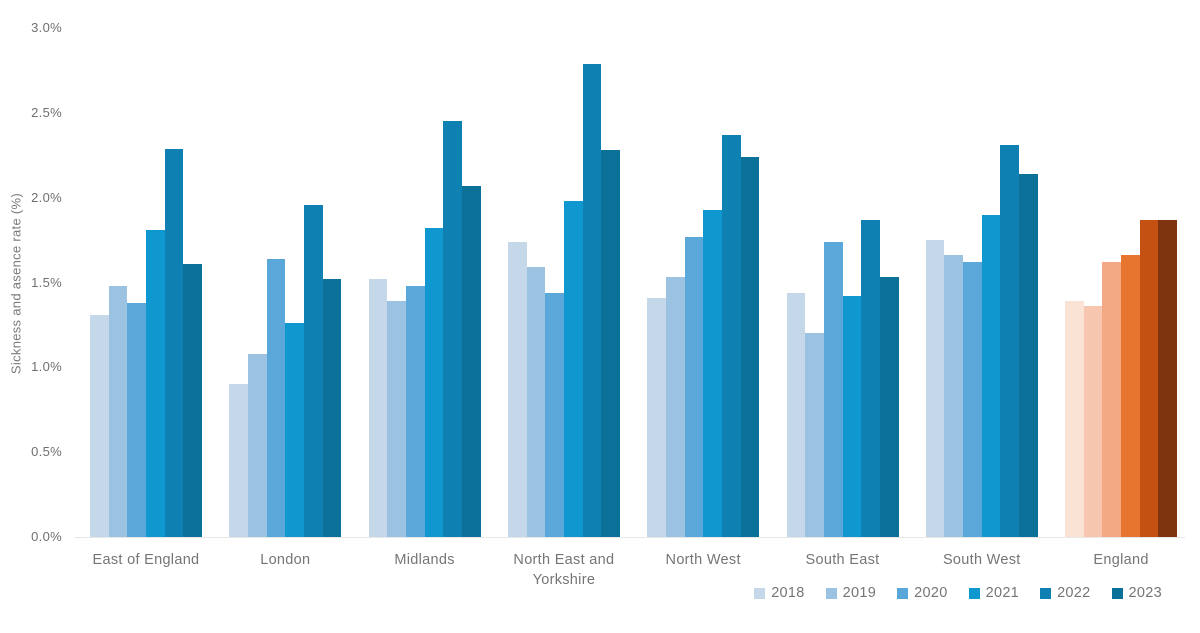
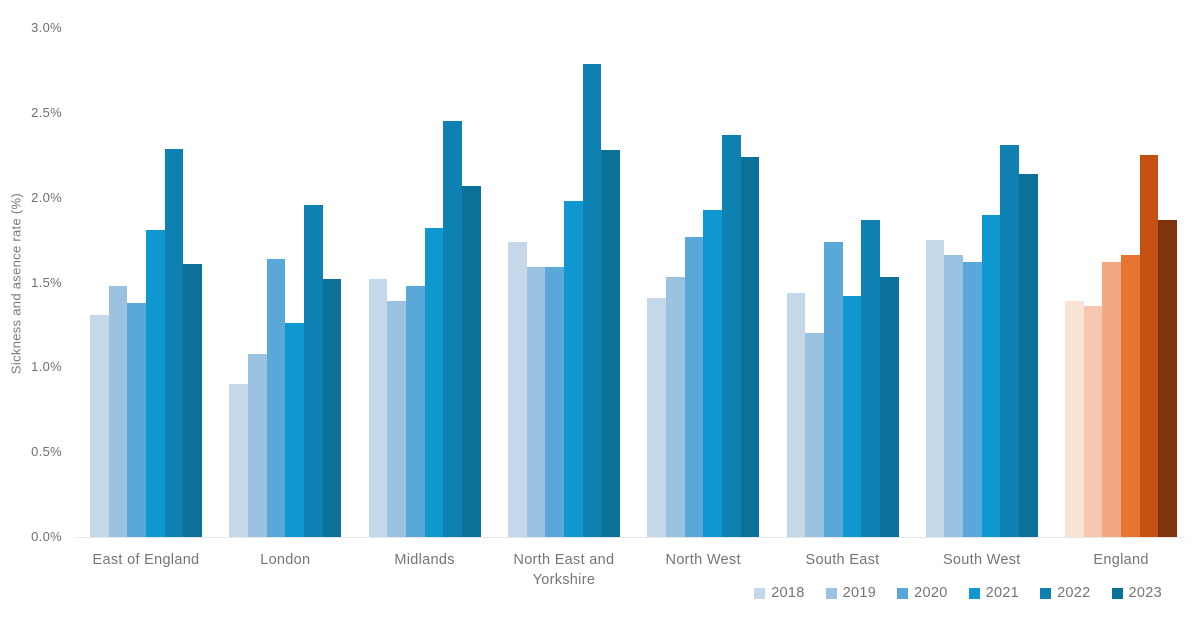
2020/North East and Yorkshire: 1.44% -> 1.59%
2022/England: 1.87% -> 2.25%
